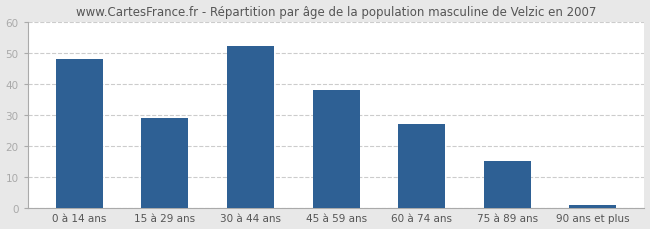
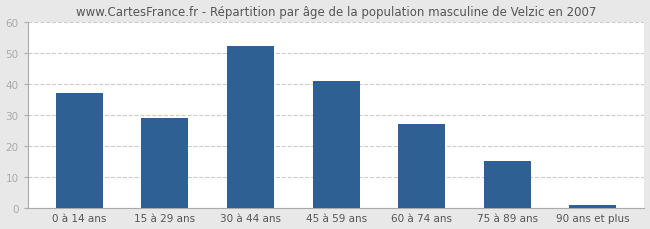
0 à 14 ans: 48 -> 37
45 à 59 ans: 38 -> 41
